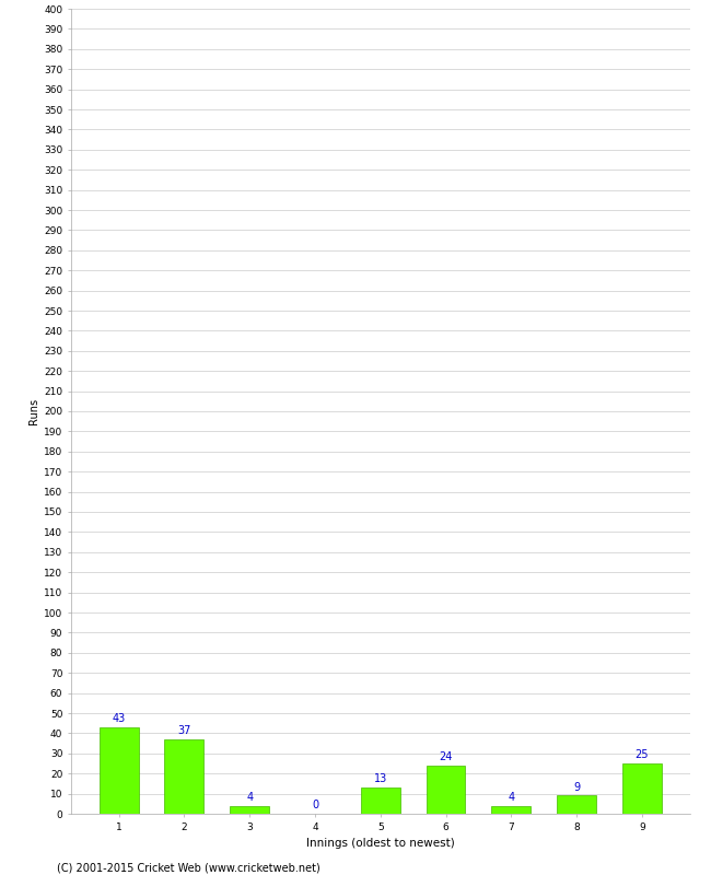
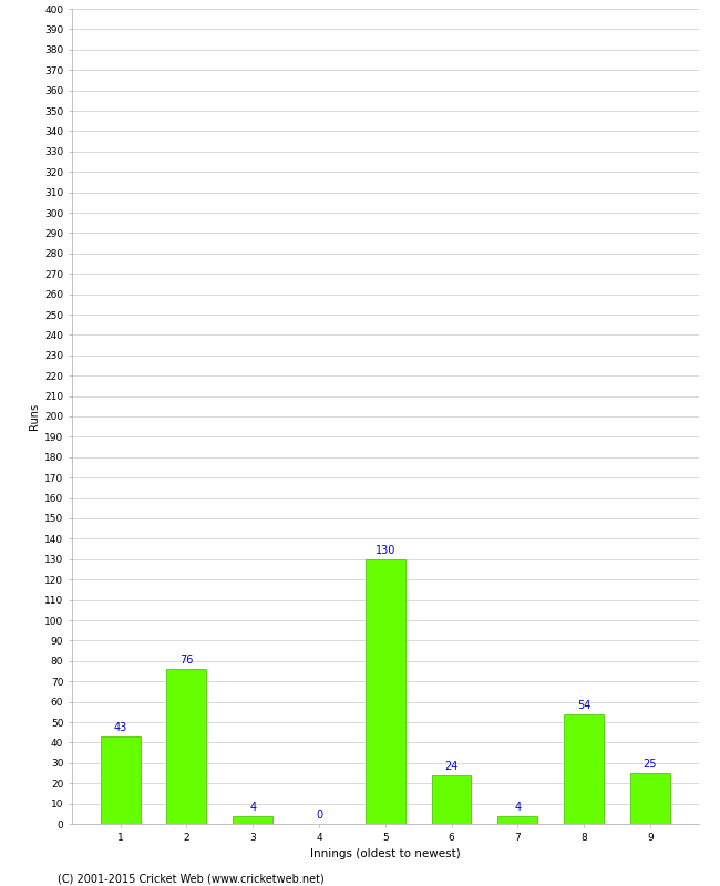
2: 37 -> 76
5: 13 -> 130
8: 9 -> 54
